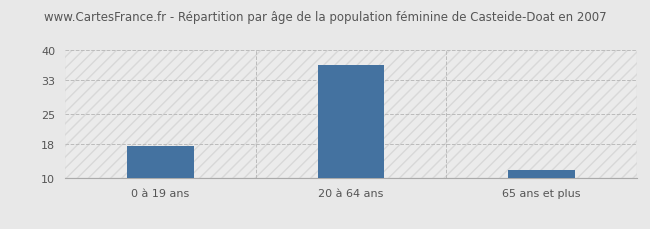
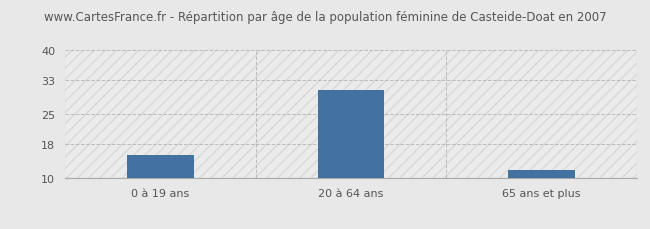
0 à 19 ans: 17.5 -> 15.5
20 à 64 ans: 36.5 -> 30.5
